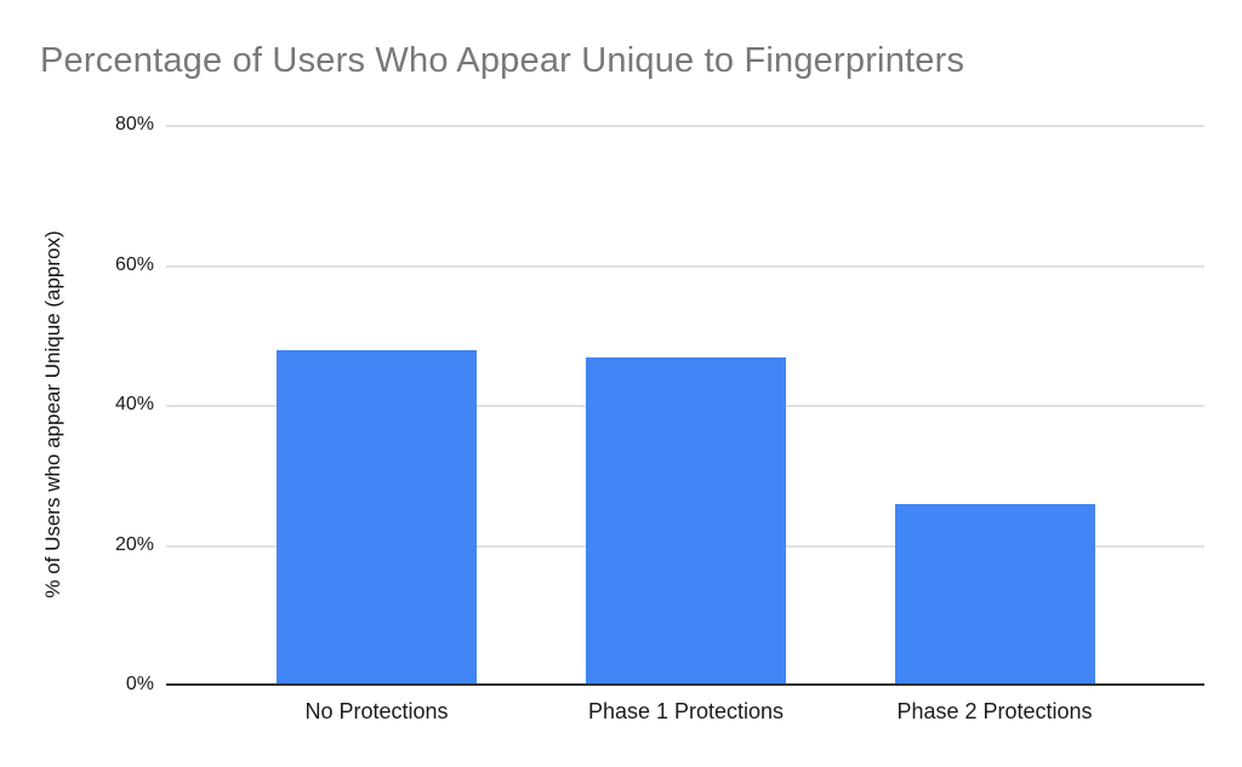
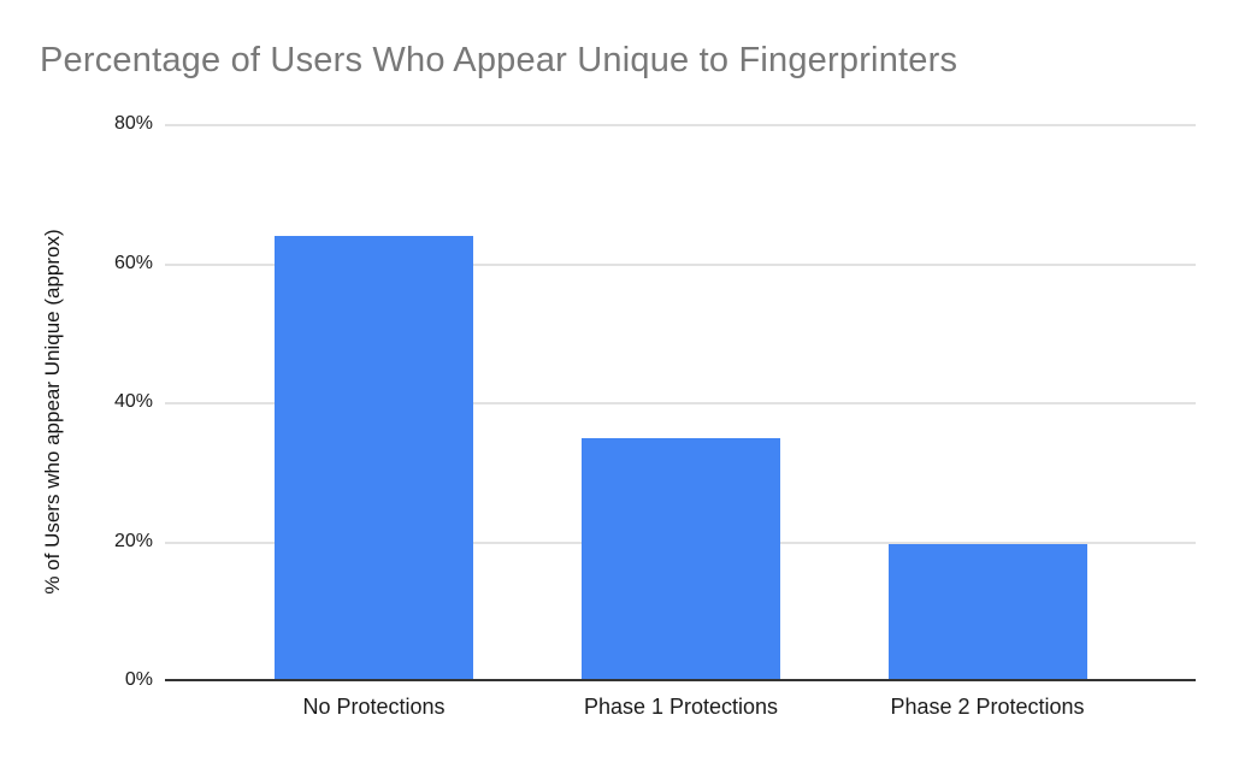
No Protections: 48% -> 64%
Phase 1 Protections: 47% -> 35%
Phase 2 Protections: 26% -> 20%
